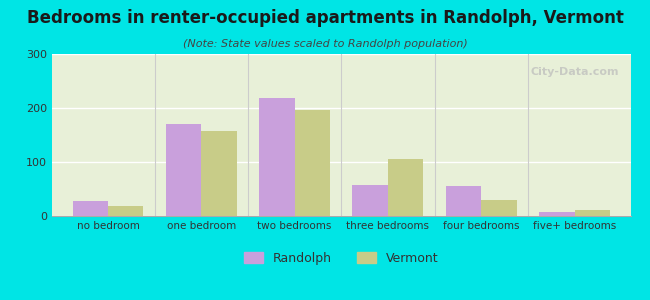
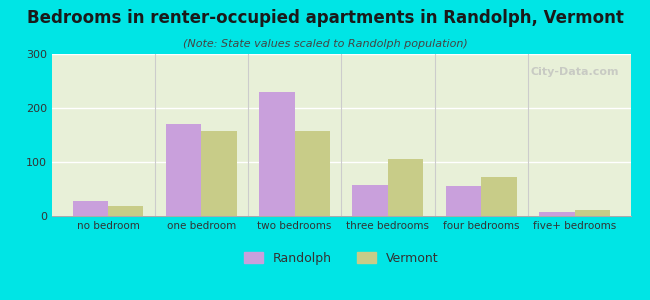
Randolph/two bedrooms: 218 -> 230
Vermont/two bedrooms: 197 -> 158
Vermont/four bedrooms: 30 -> 72
